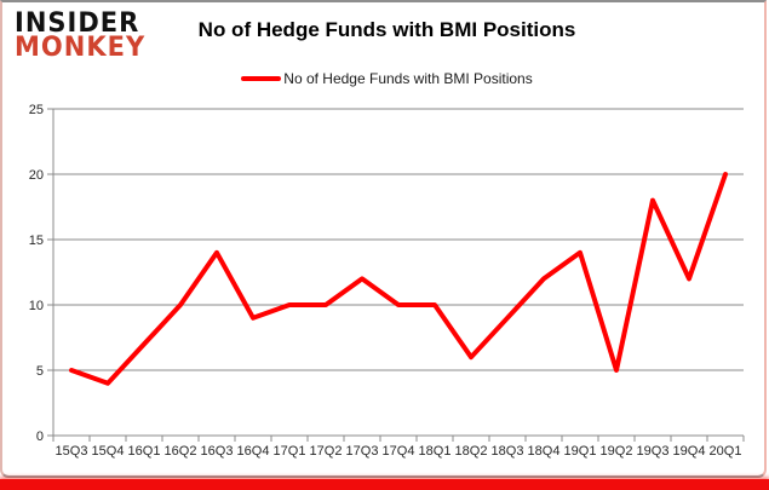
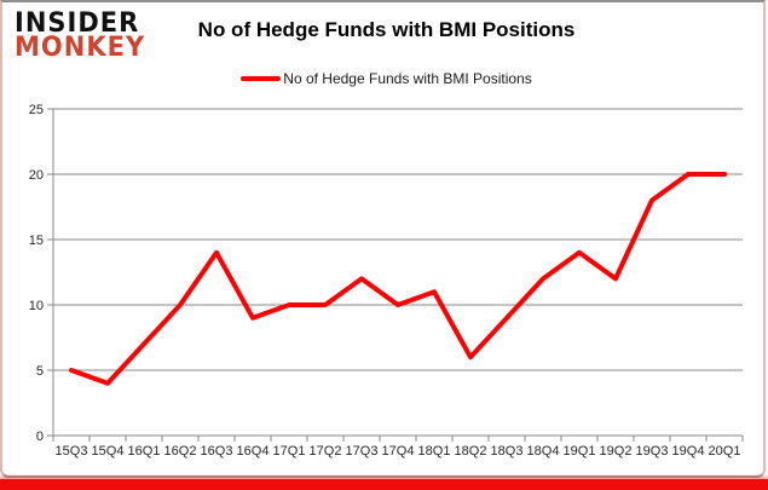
18Q1: 10 -> 11
19Q2: 5 -> 12
19Q4: 12 -> 20
